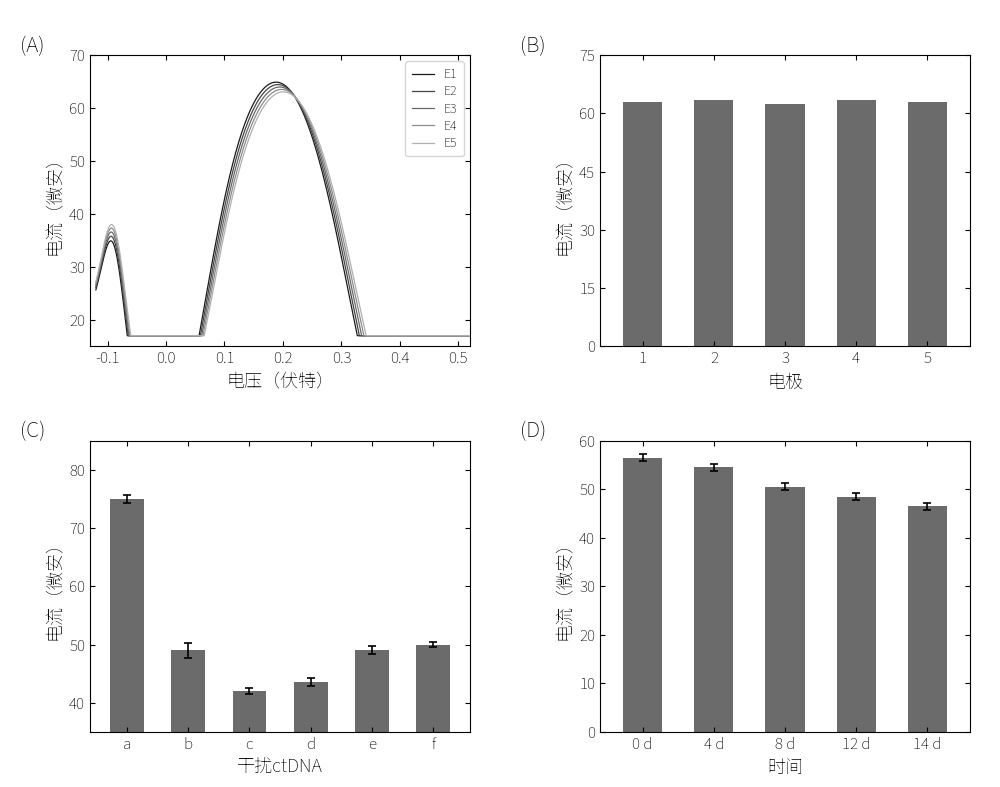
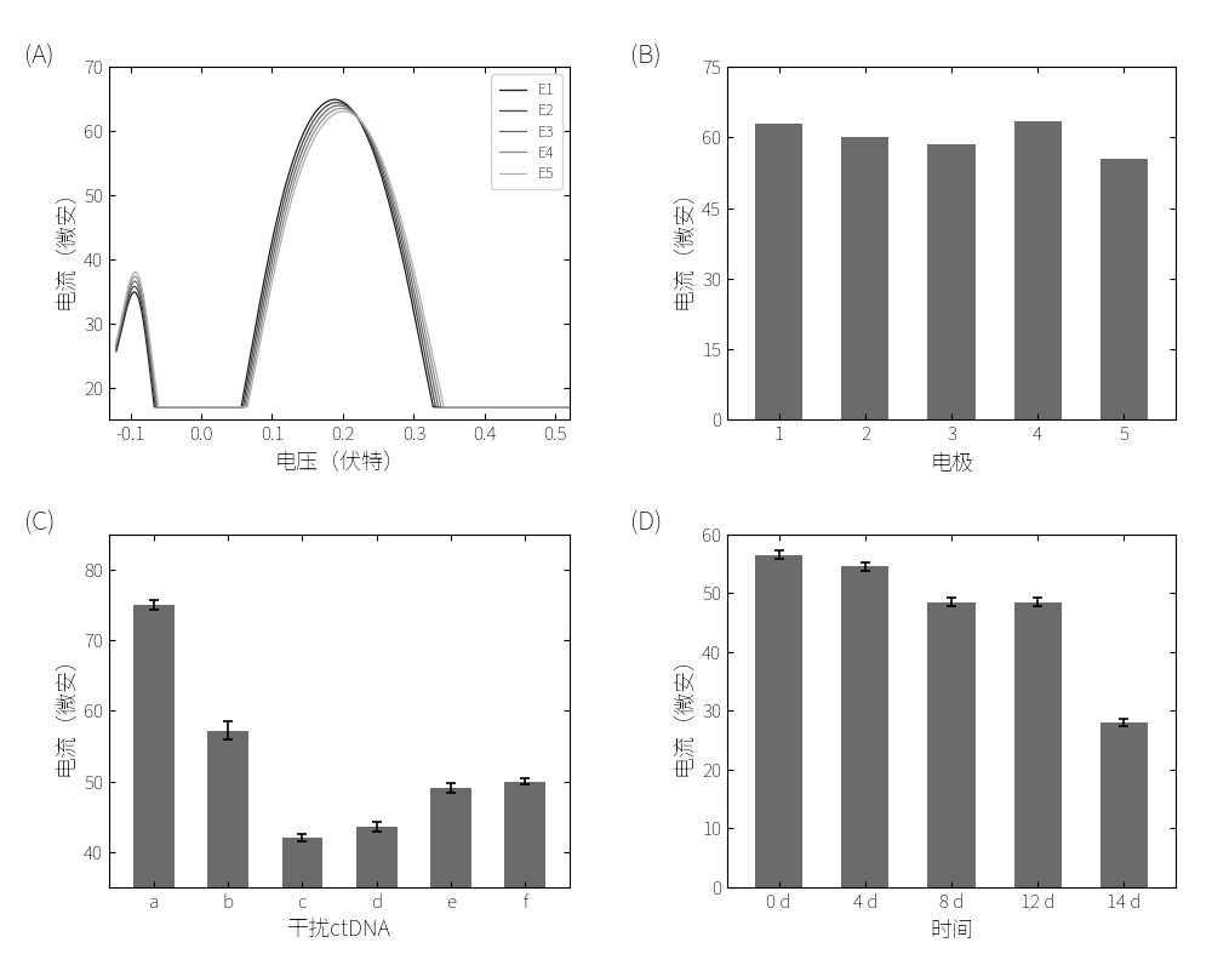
2: 63.5 -> 60.0
3: 62.5 -> 58.5
5: 63.0 -> 55.5
b: 49.0 -> 57.2
8 d: 50.5 -> 48.5
14 d: 46.5 -> 28.0
